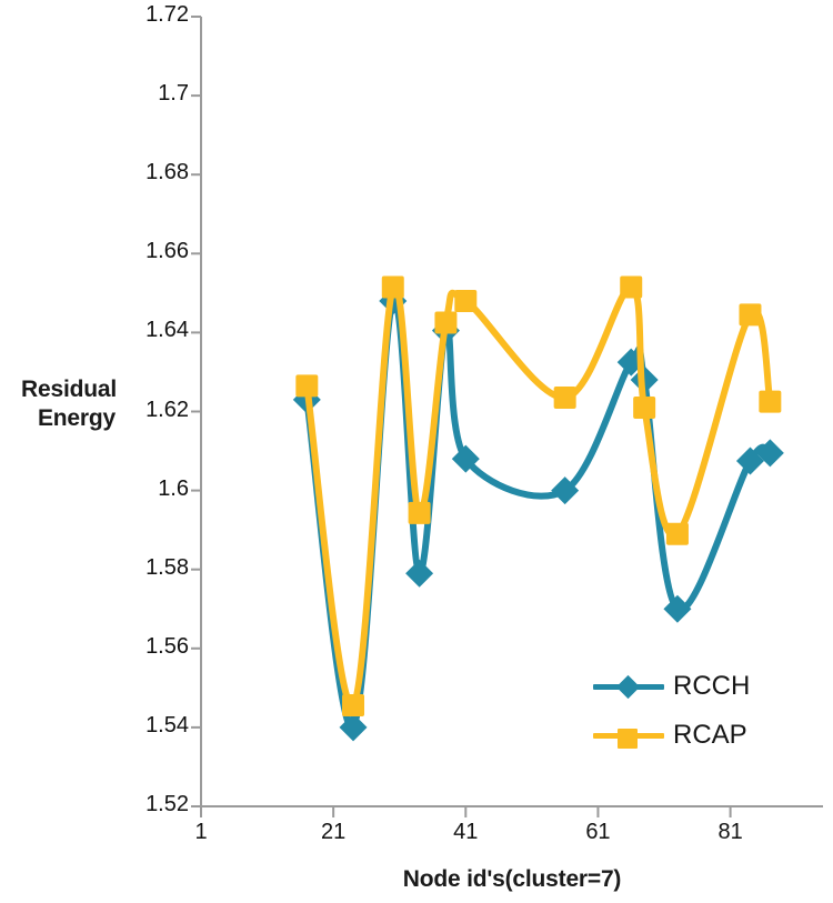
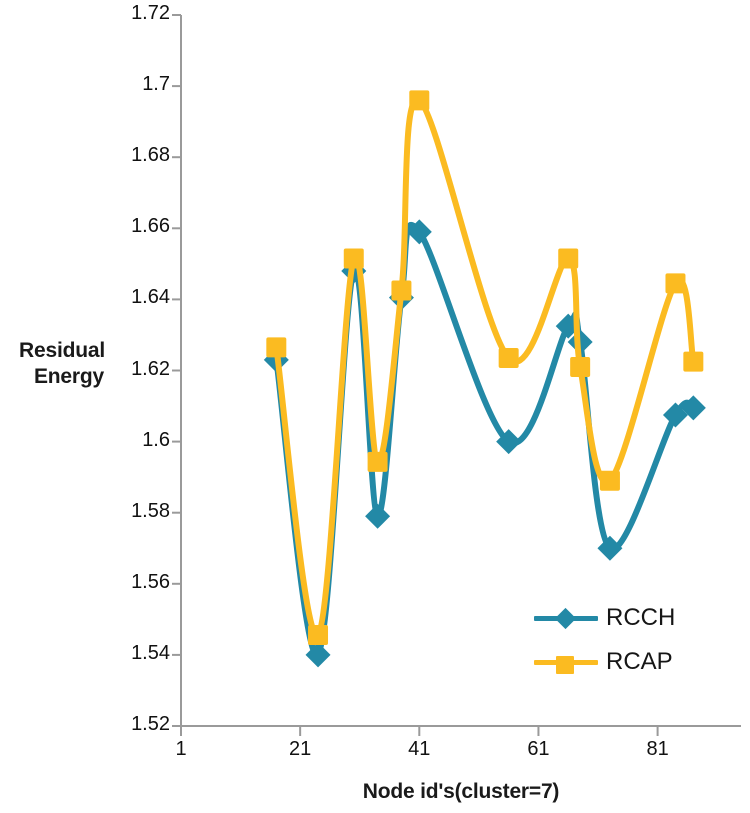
RCCH/41: 1.608 -> 1.659
RCAP/41: 1.648 -> 1.696
